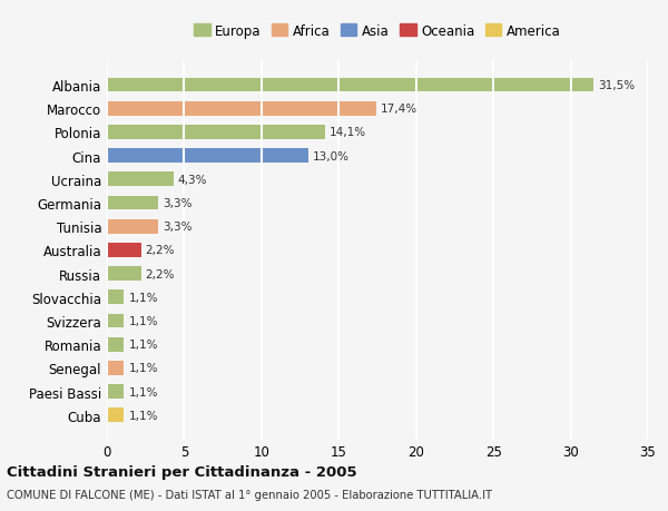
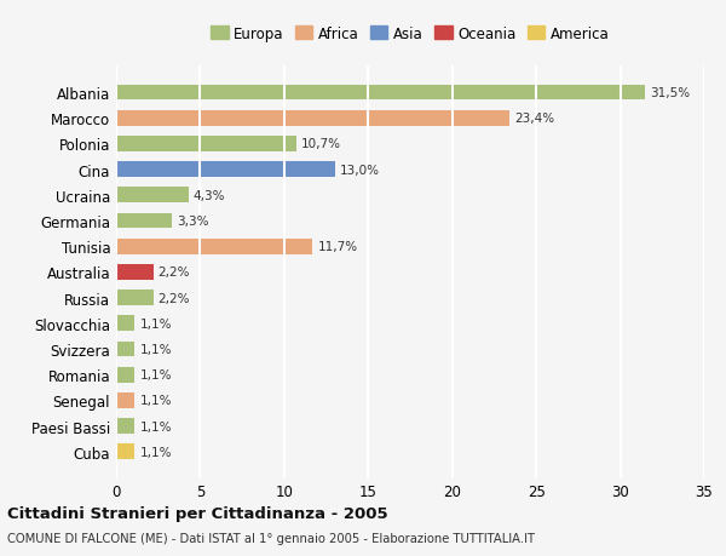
Marocco: 17,4% -> 23,4%
Polonia: 14,1% -> 10,7%
Tunisia: 3,3% -> 11,7%
